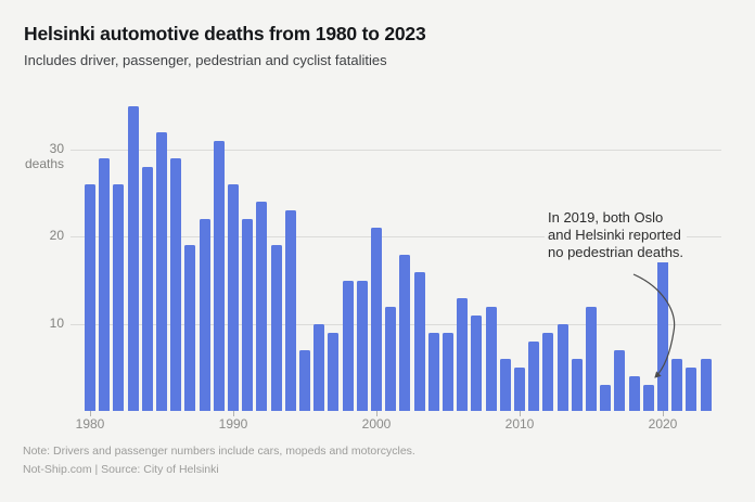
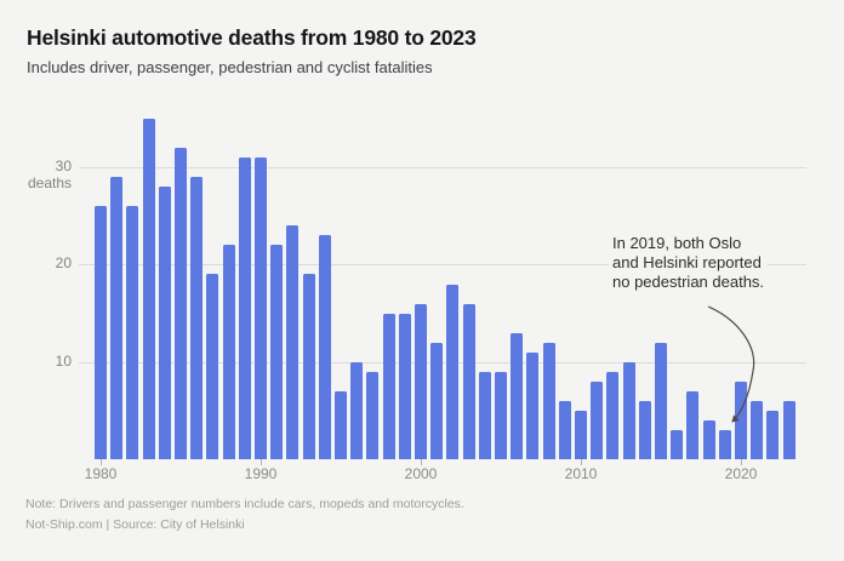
1990: 26 -> 31
2000: 21 -> 16
2020: 19 -> 8
